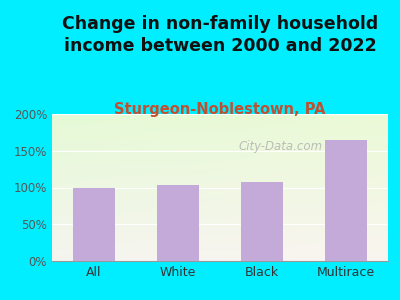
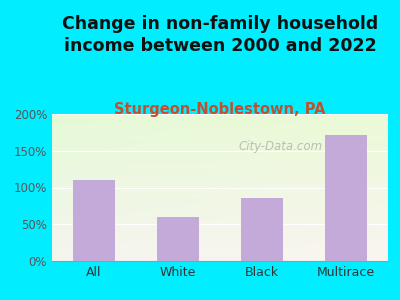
All: 99% -> 110%
White: 103% -> 60%
Black: 107% -> 86%
Multirace: 165% -> 172%
